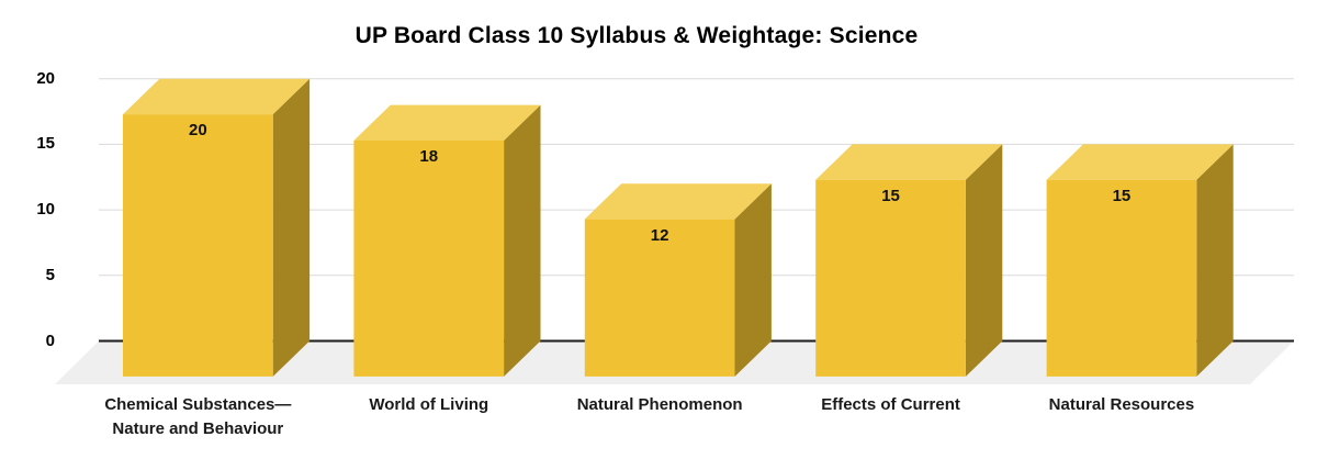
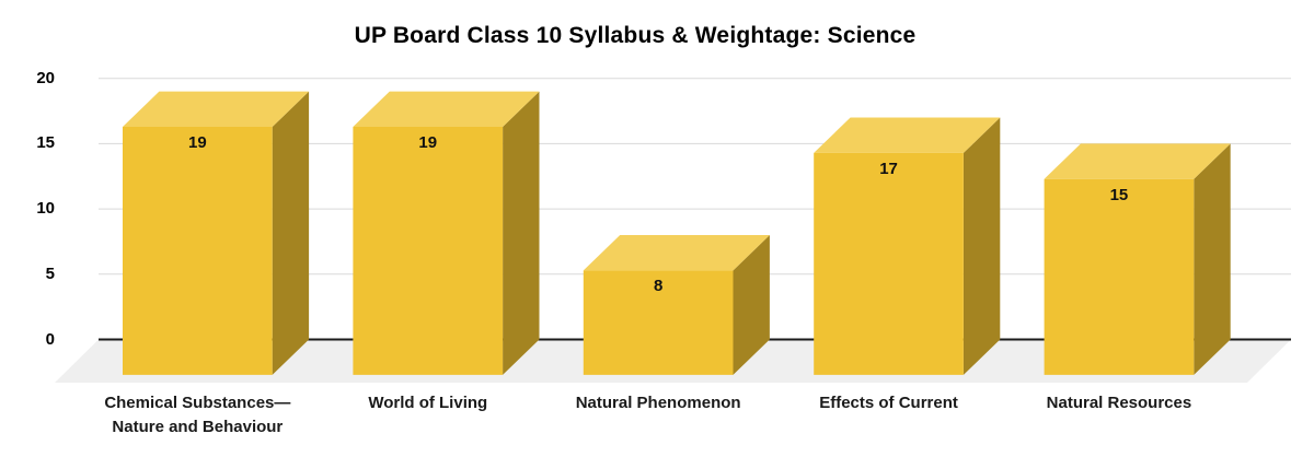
Chemical Substances—Nature and Behaviour: 20 -> 19
World of Living: 18 -> 19
Natural Phenomenon: 12 -> 8
Effects of Current: 15 -> 17
